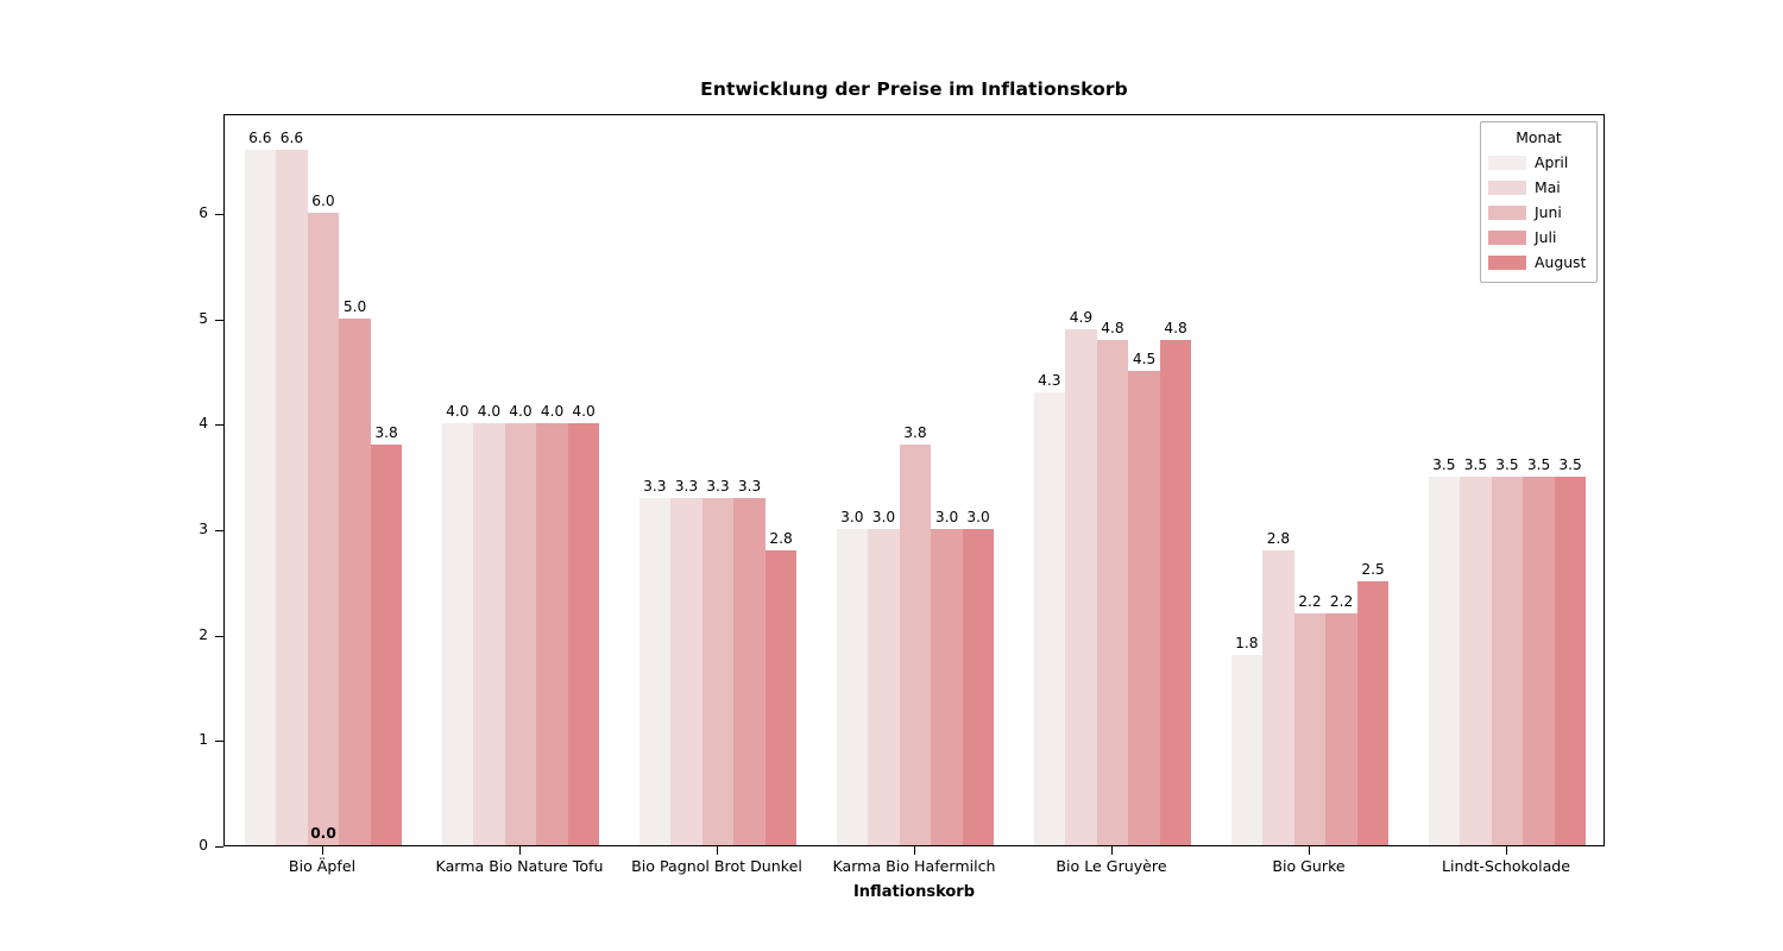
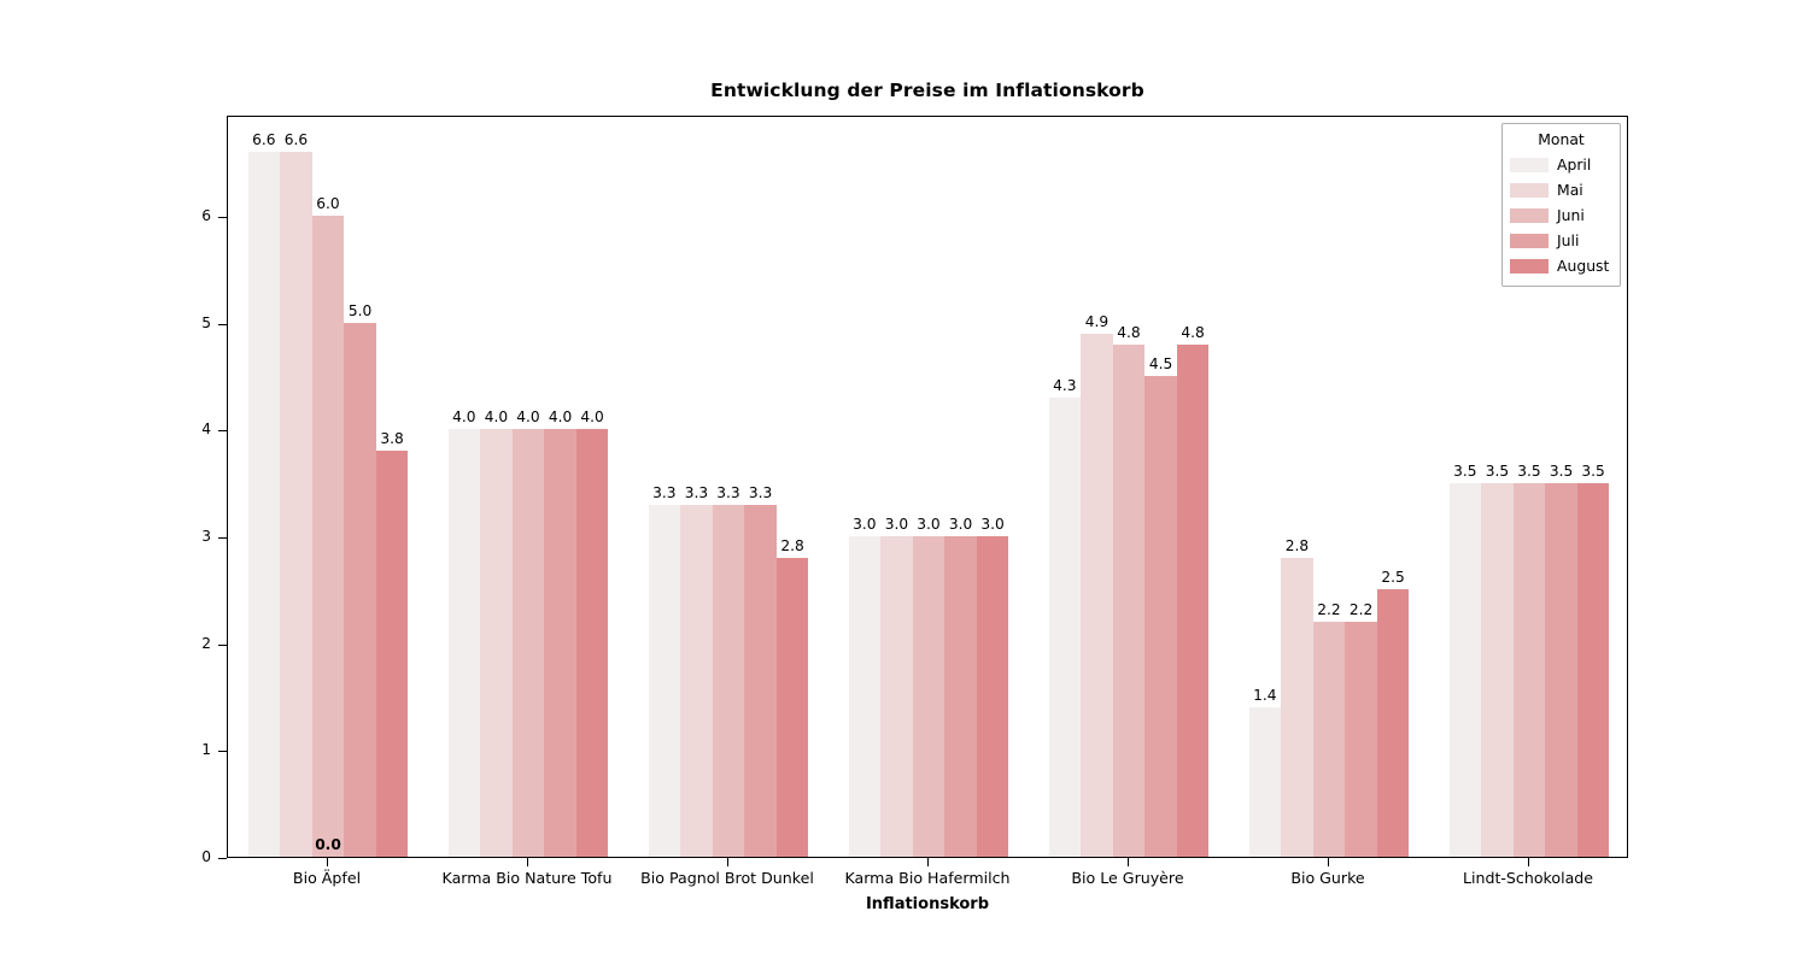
Juni/Karma Bio Hafermilch: 3.8 -> 3.0
April/Bio Gurke: 1.8 -> 1.4
